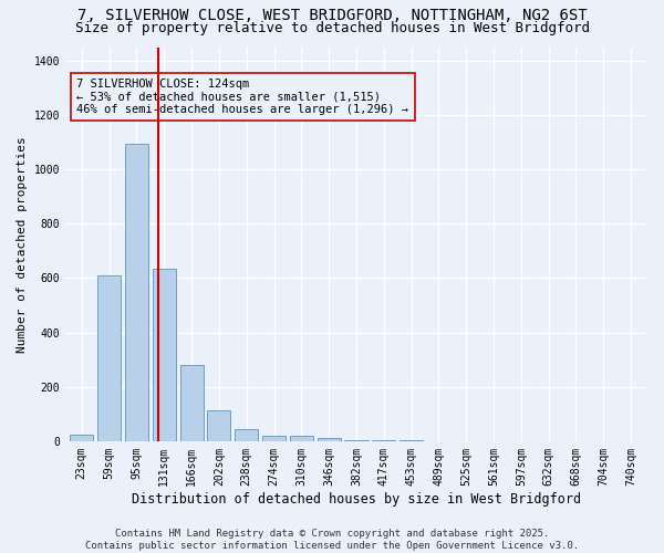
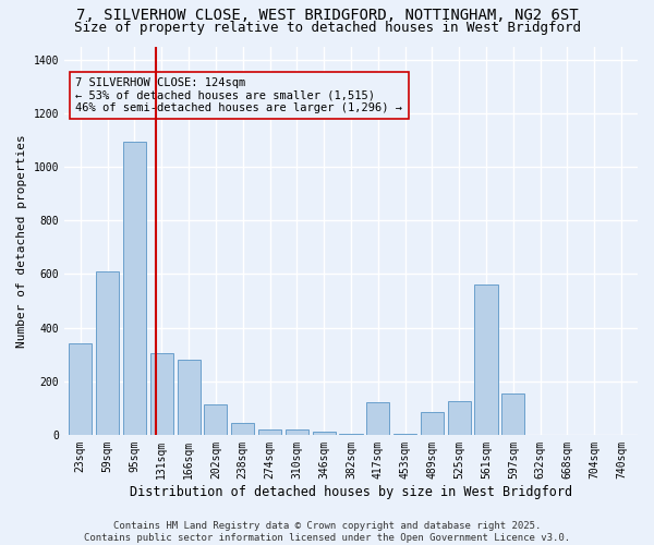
23sqm: 25 -> 340
131sqm: 635 -> 305
417sqm: 3 -> 120
489sqm: 1 -> 85
525sqm: 1 -> 125
561sqm: 1 -> 560
597sqm: 1 -> 155
